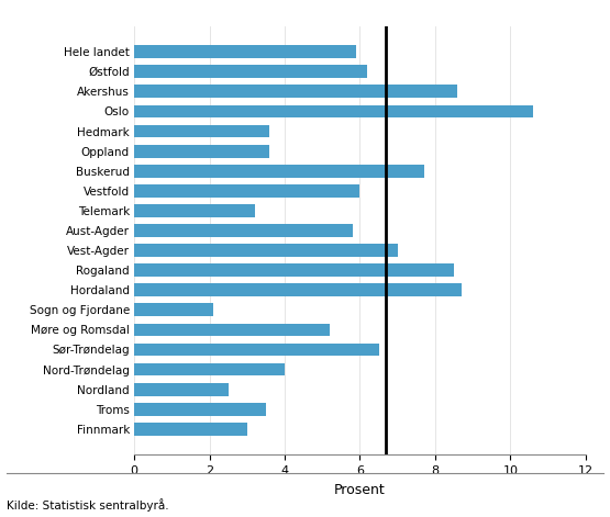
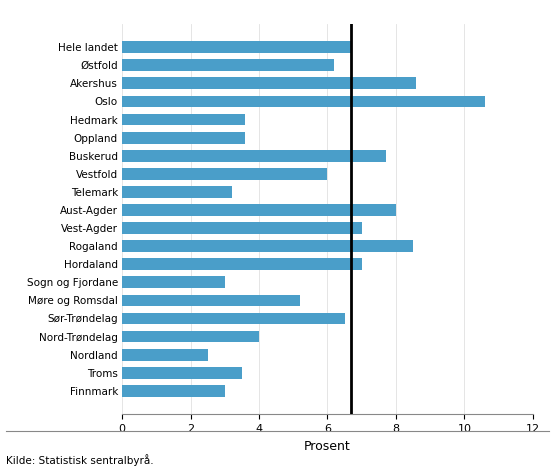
Hele landet: 5.9 -> 6.7
Aust-Agder: 5.8 -> 8.0
Hordaland: 8.7 -> 7.0
Sogn og Fjordane: 2.1 -> 3.0
